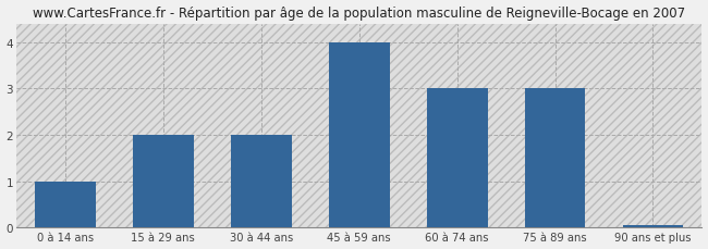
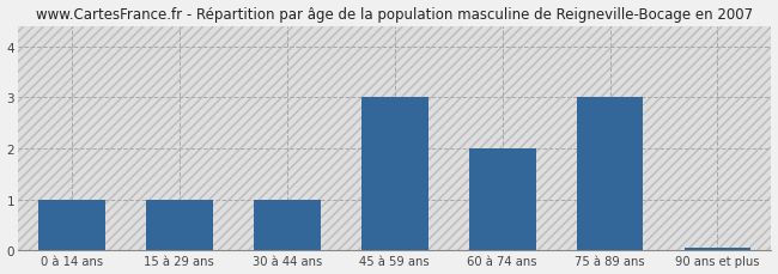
15 à 29 ans: 2.00 -> 1.00
30 à 44 ans: 2.00 -> 1.00
45 à 59 ans: 4.00 -> 3.00
60 à 74 ans: 3.00 -> 2.00
